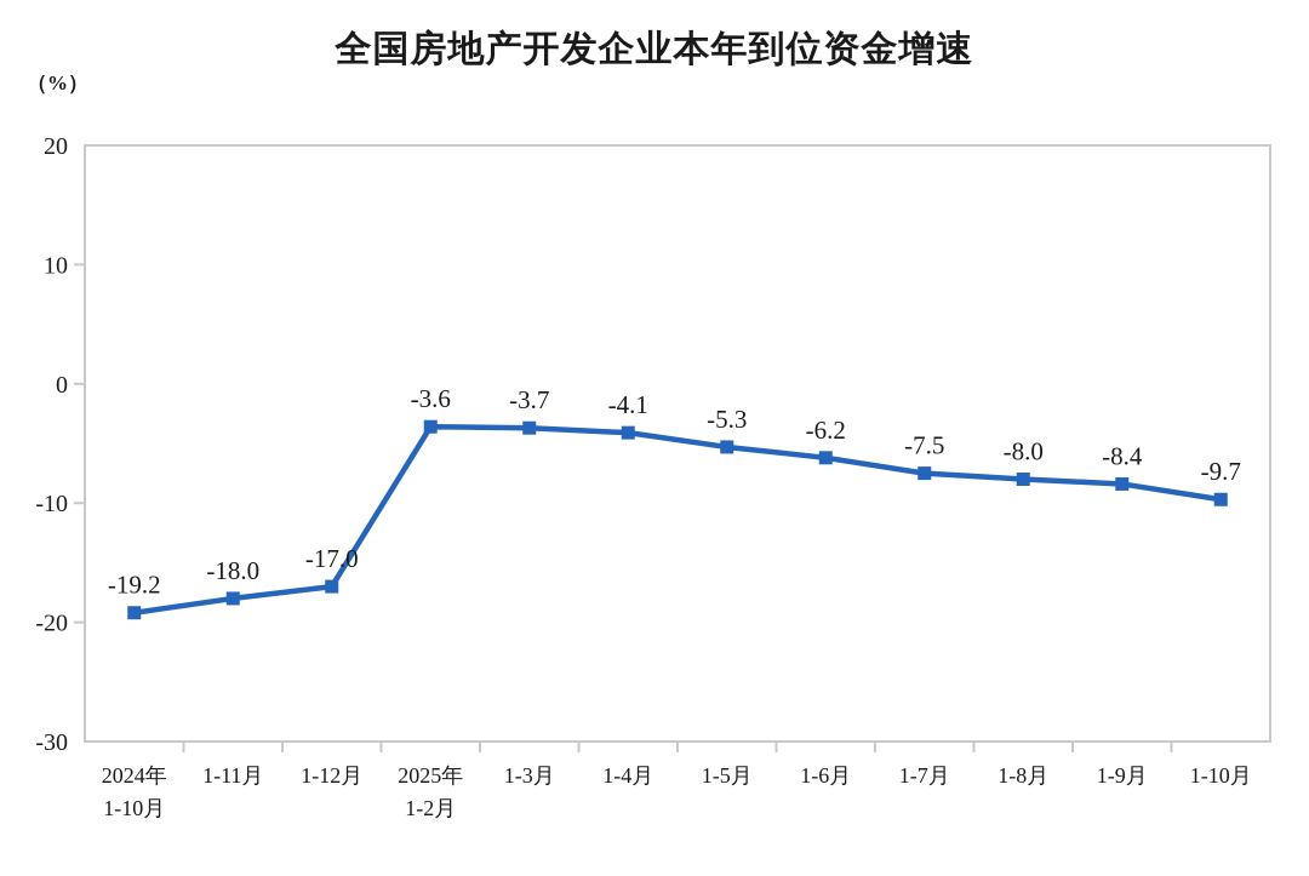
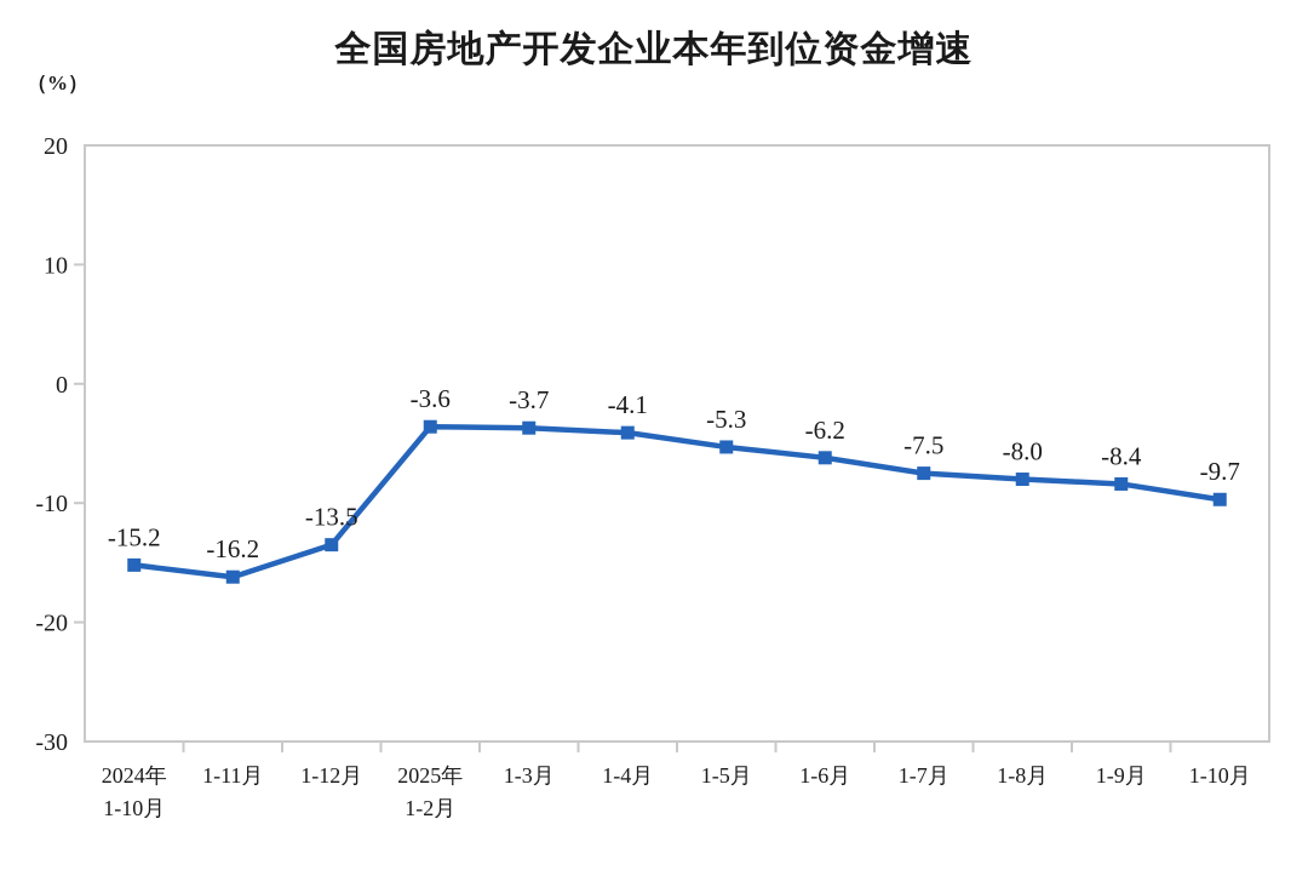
2024年 1-10月: -19.2 -> -15.2
1-11月: -18.0 -> -16.2
1-12月: -17.0 -> -13.5
